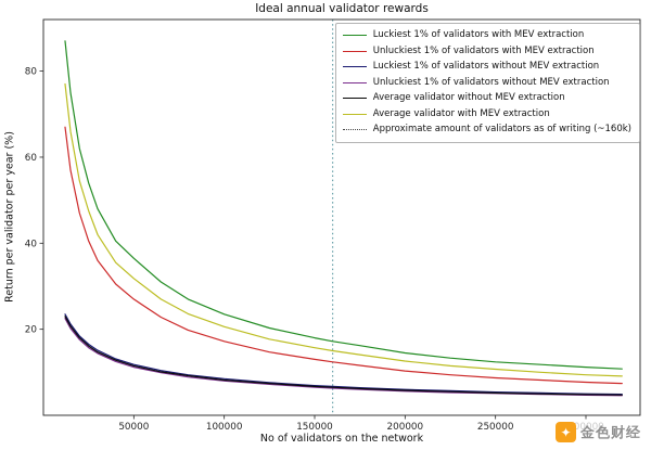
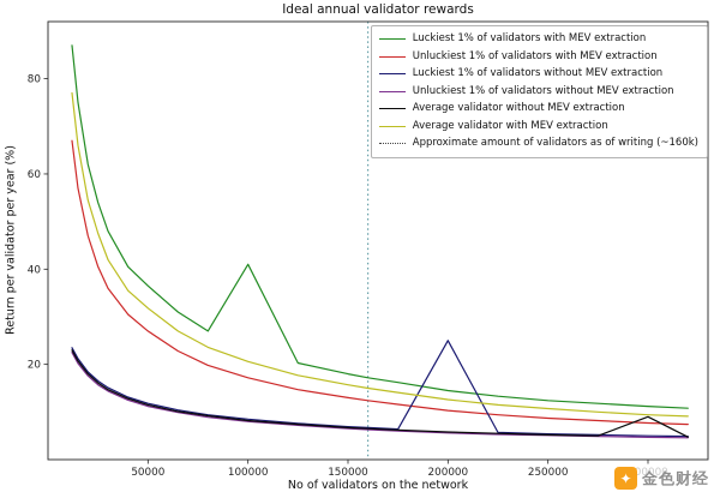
Luckiest 1% of validators with MEV extraction/100000: 24 -> 41
Luckiest 1% of validators without MEV extraction/200000: 6 -> 25
Average validator without MEV extraction/300000: 5 -> 9
